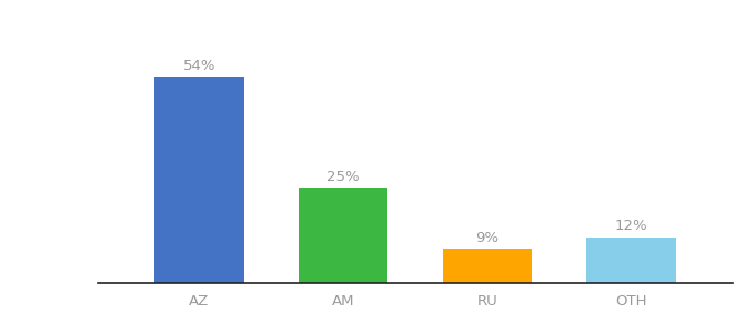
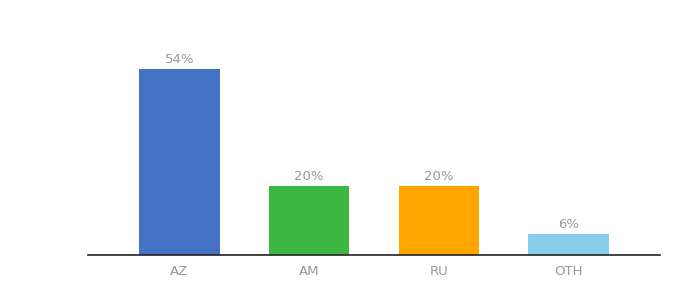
AM: 25% -> 20%
RU: 9% -> 20%
OTH: 12% -> 6%
